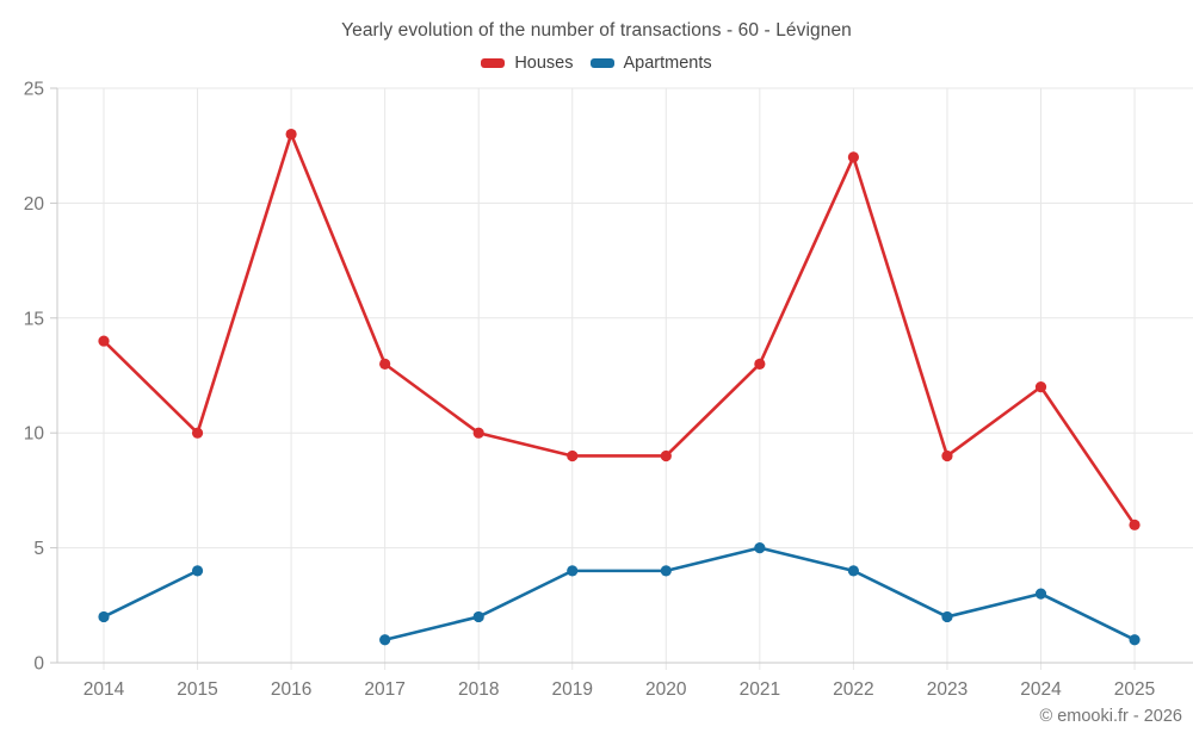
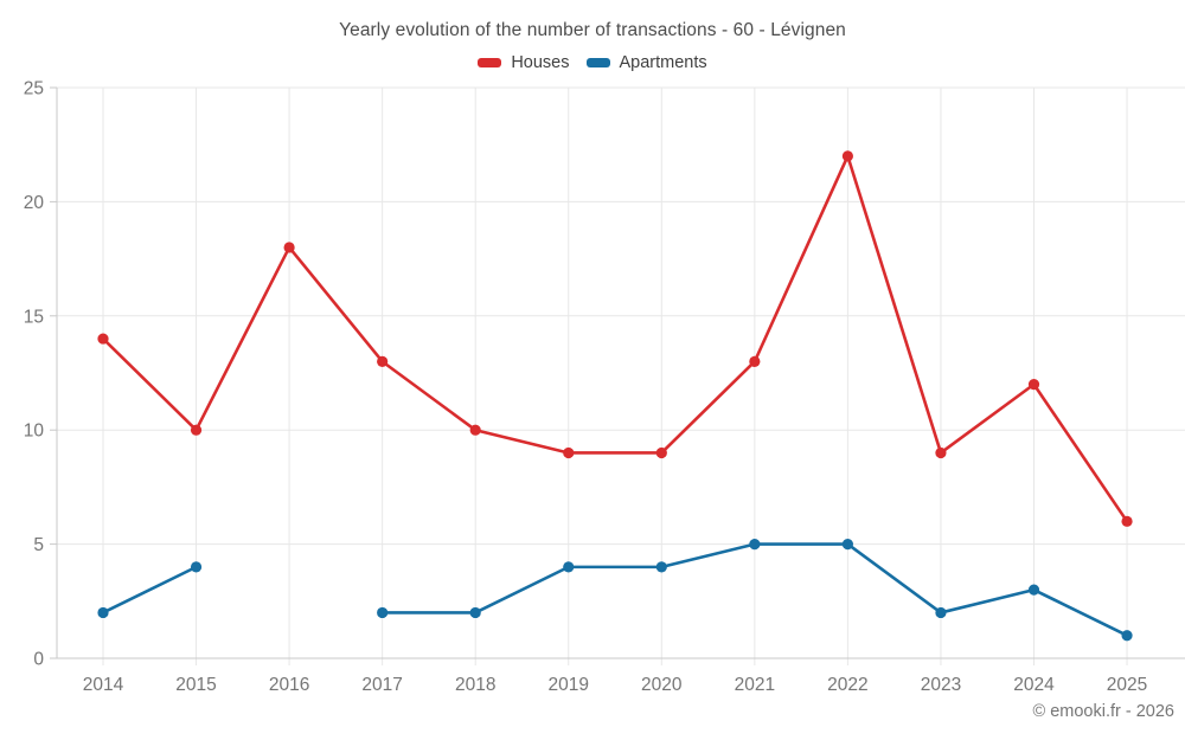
Houses/2016: 23 -> 18
Apartments/2017: 1 -> 2
Apartments/2022: 4 -> 5
